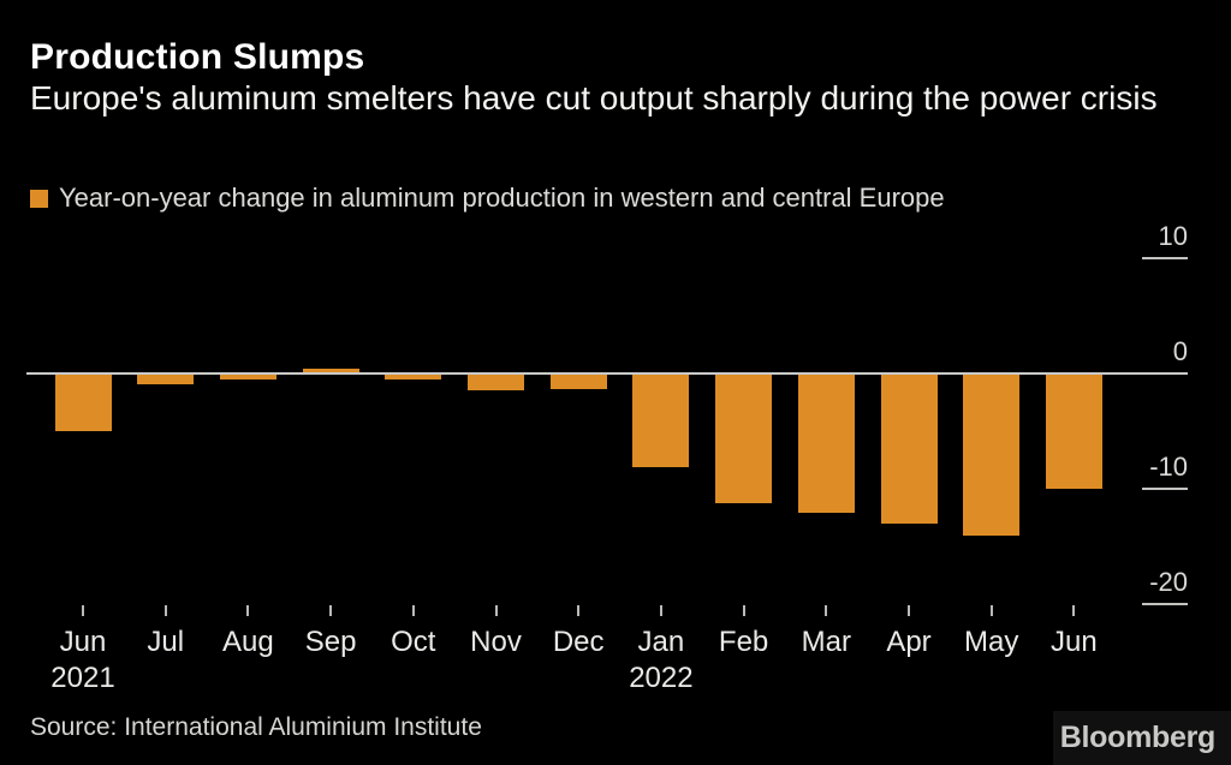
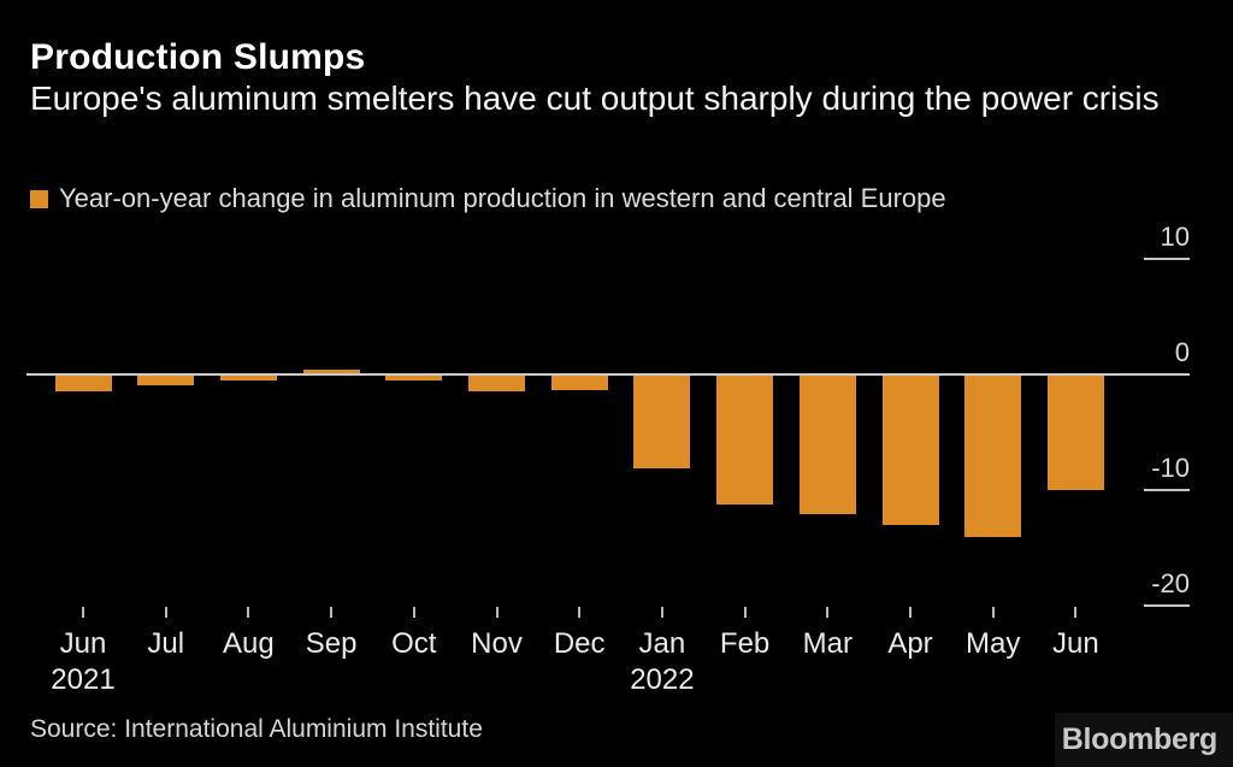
Jun 2021: -5 -> -2
